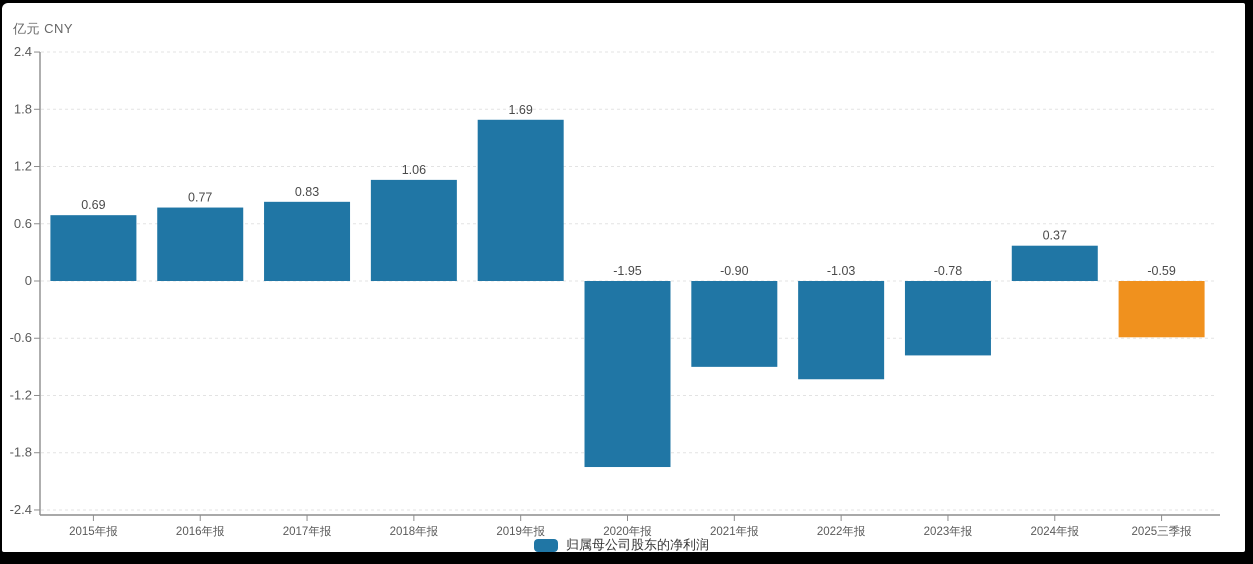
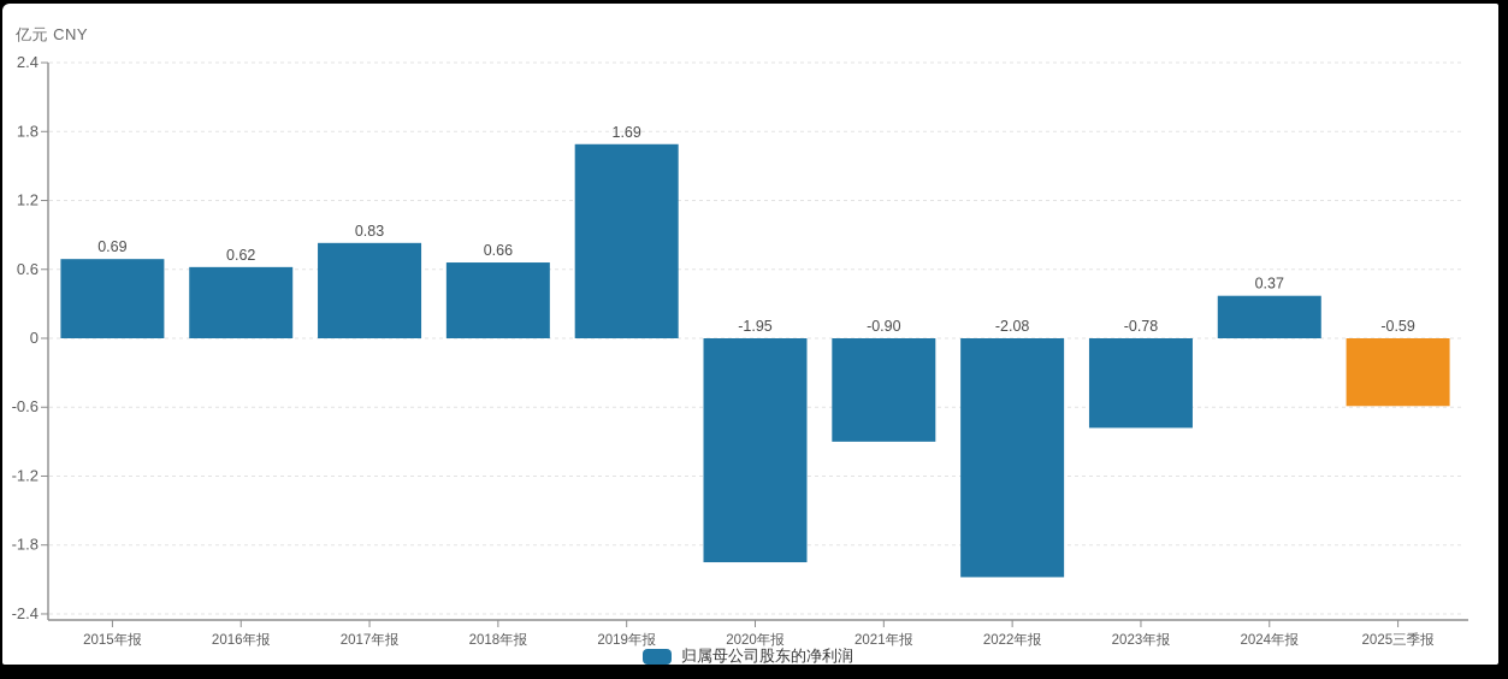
2016年报: 0.77 -> 0.62
2018年报: 1.06 -> 0.66
2022年报: -1.03 -> -2.08
